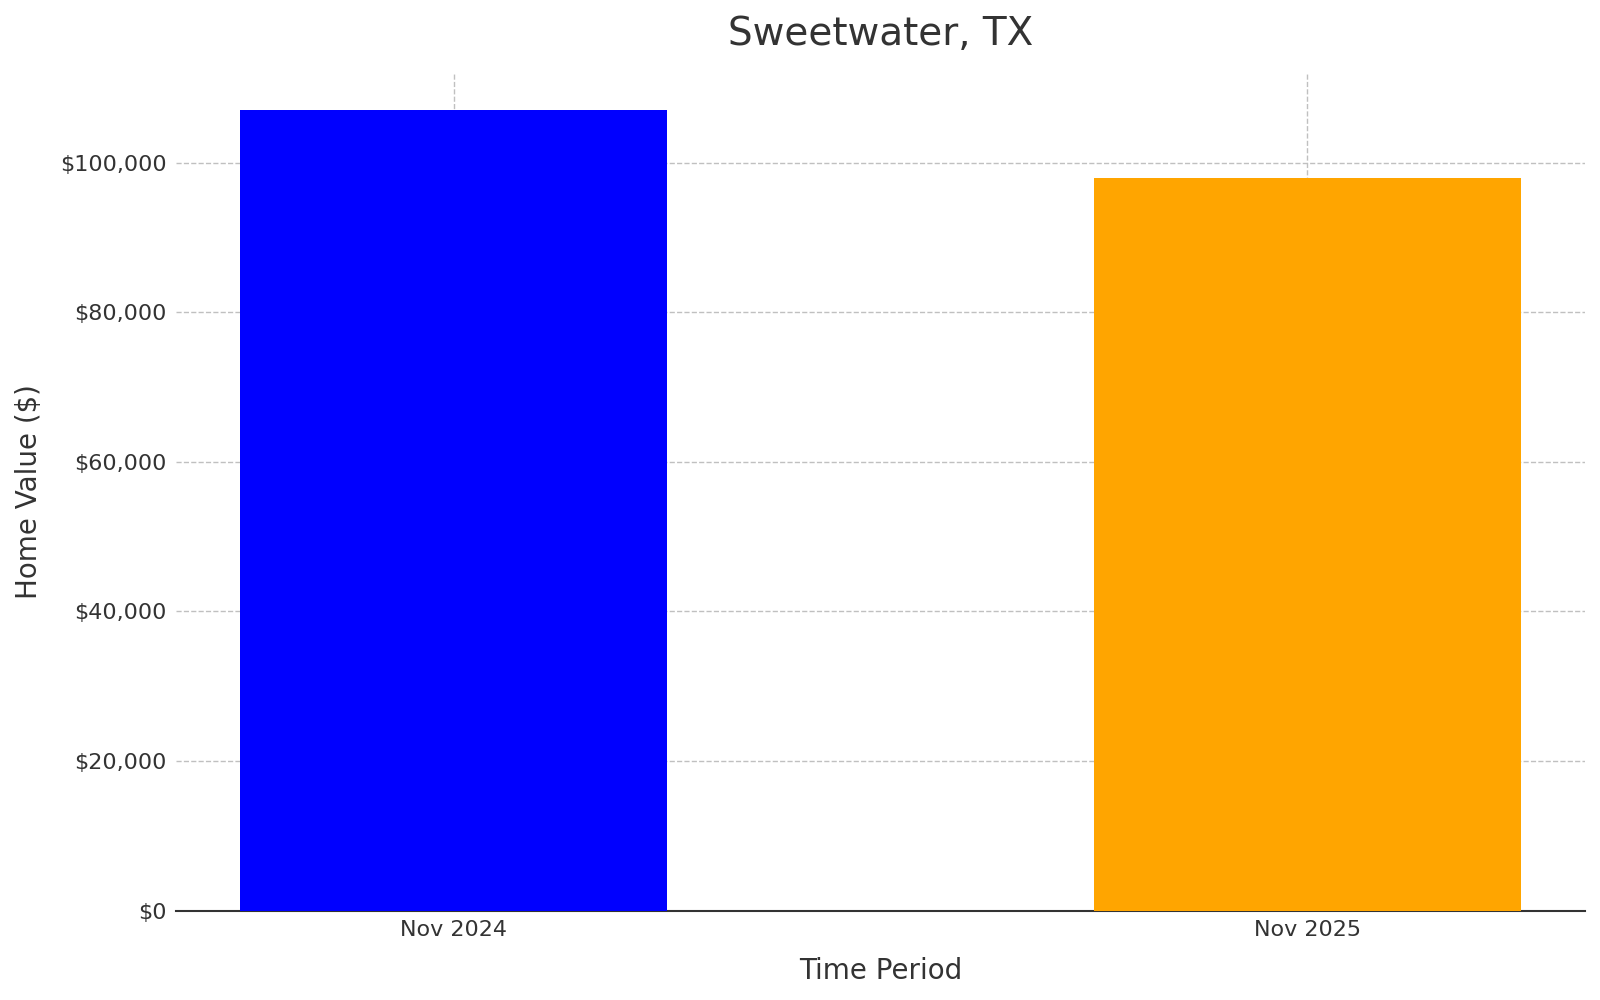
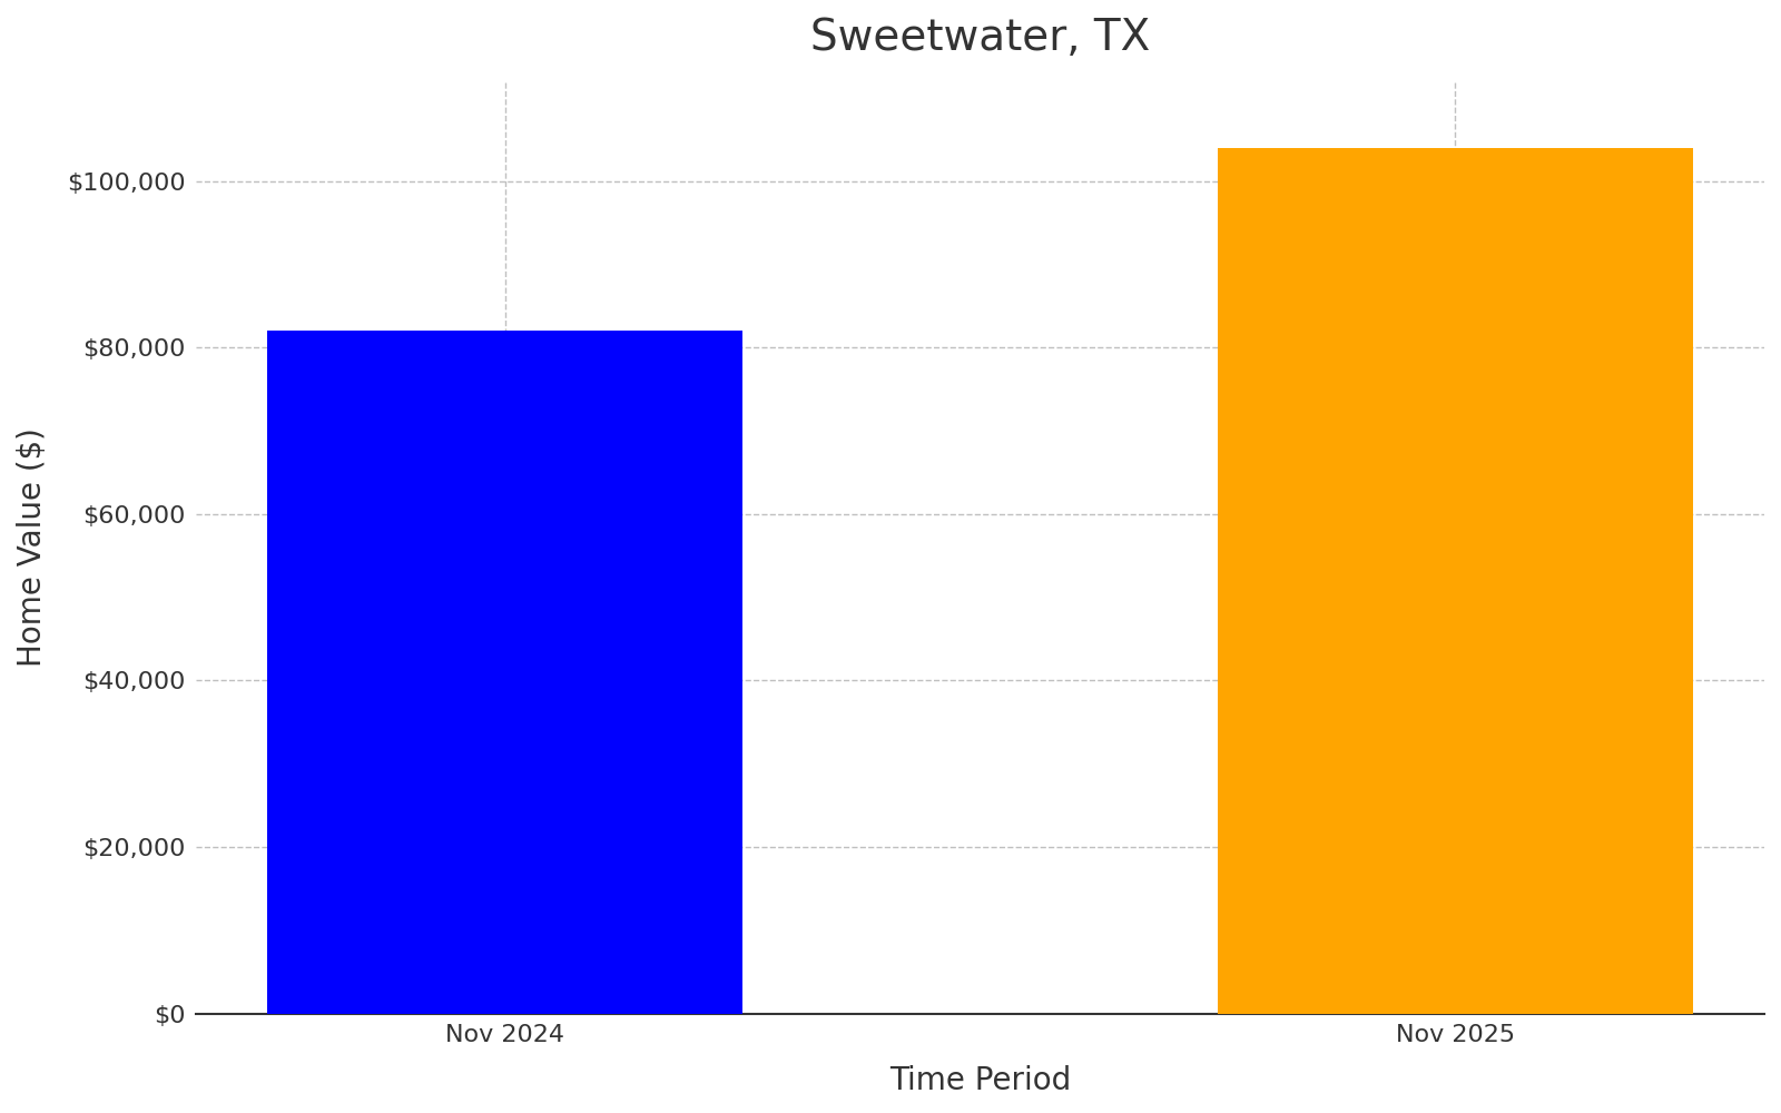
Nov 2024: $107,000 -> $82,000
Nov 2025: $98,000 -> $104,000
